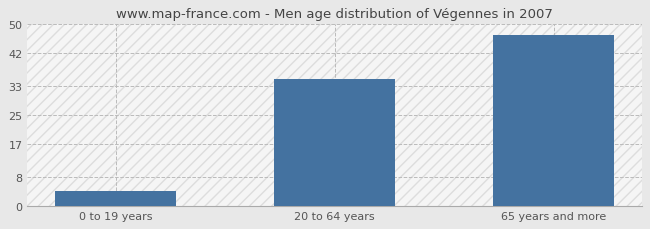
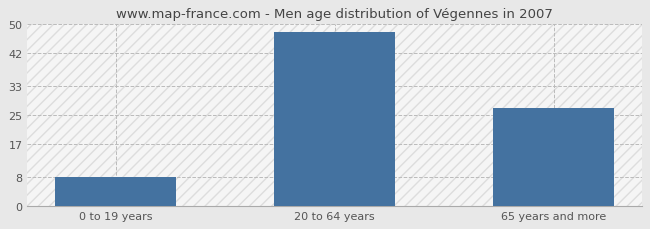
0 to 19 years: 4 -> 8
20 to 64 years: 35 -> 48
65 years and more: 47 -> 27
